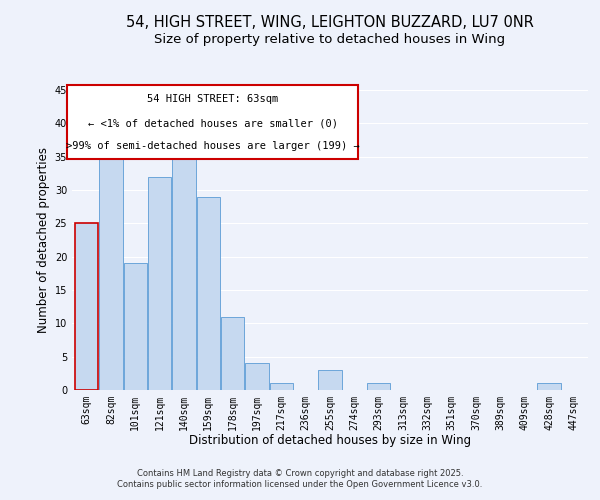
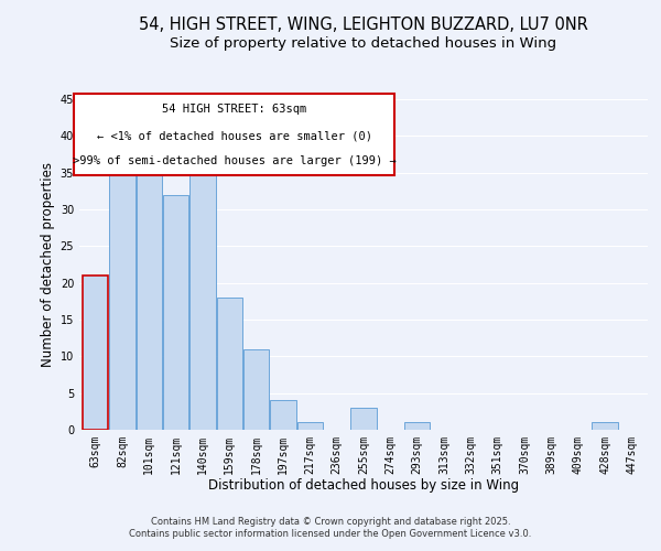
63sqm: 25 -> 21
101sqm: 19 -> 35
159sqm: 29 -> 18
